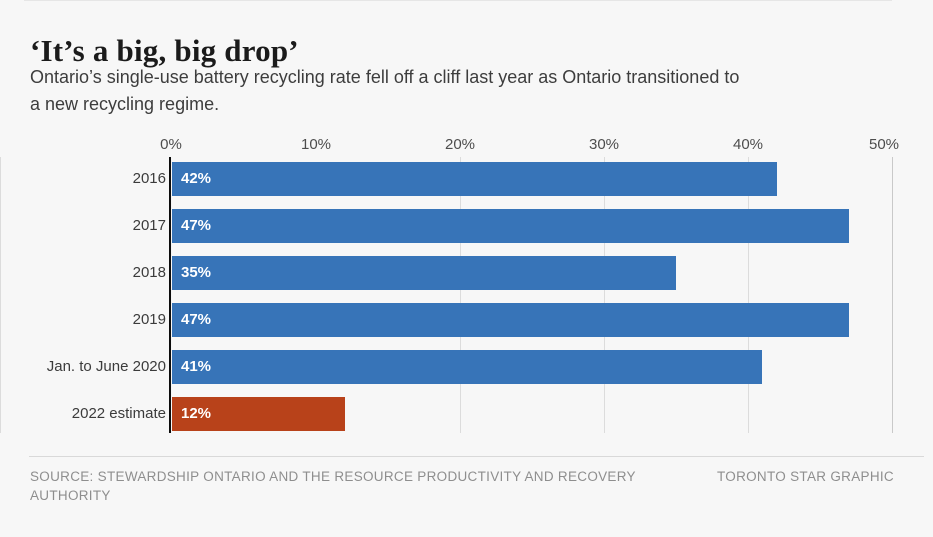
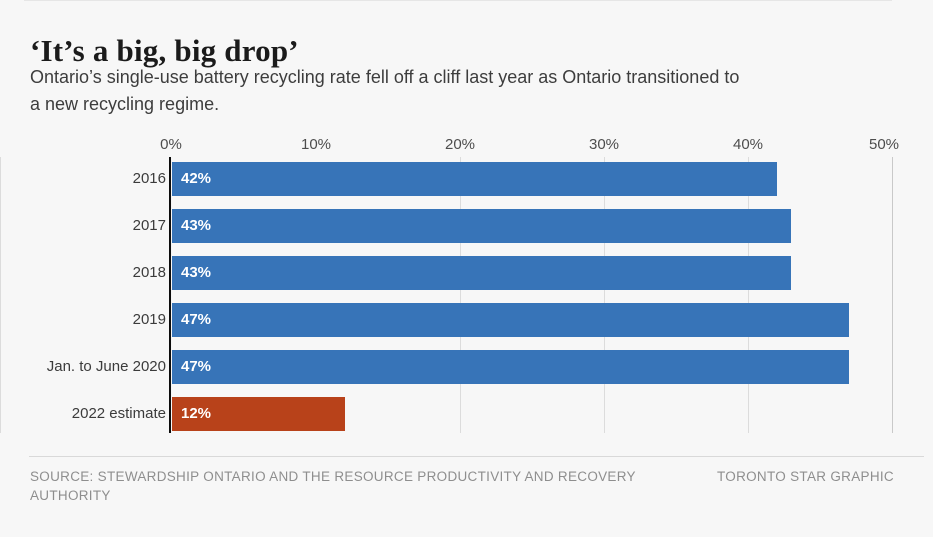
2017: 47% -> 43%
2018: 35% -> 43%
Jan. to June 2020: 41% -> 47%
